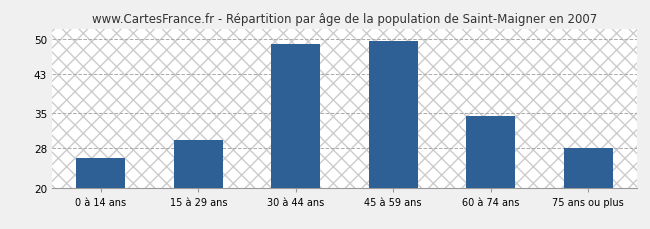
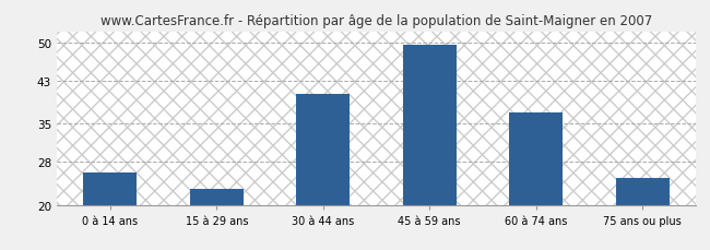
15 à 29 ans: 29.5 -> 23.0
30 à 44 ans: 49.0 -> 40.5
60 à 74 ans: 34.5 -> 37.0
75 ans ou plus: 28.0 -> 25.0
